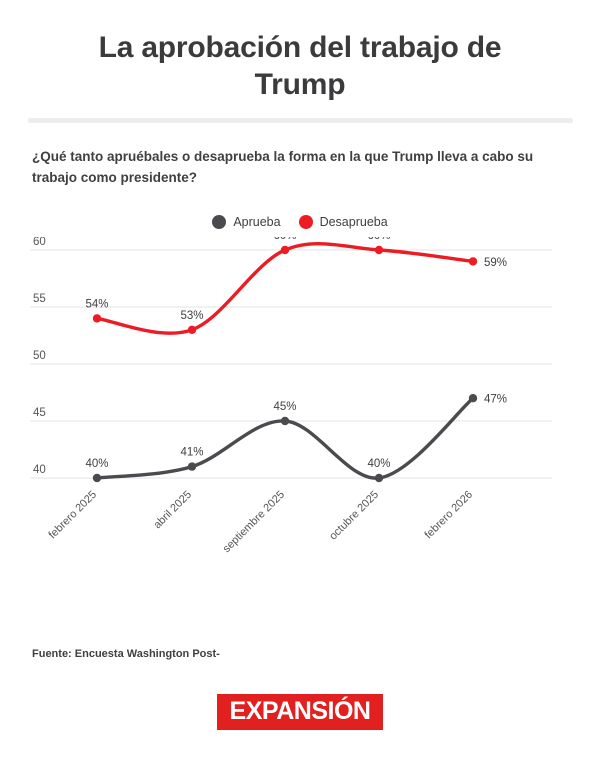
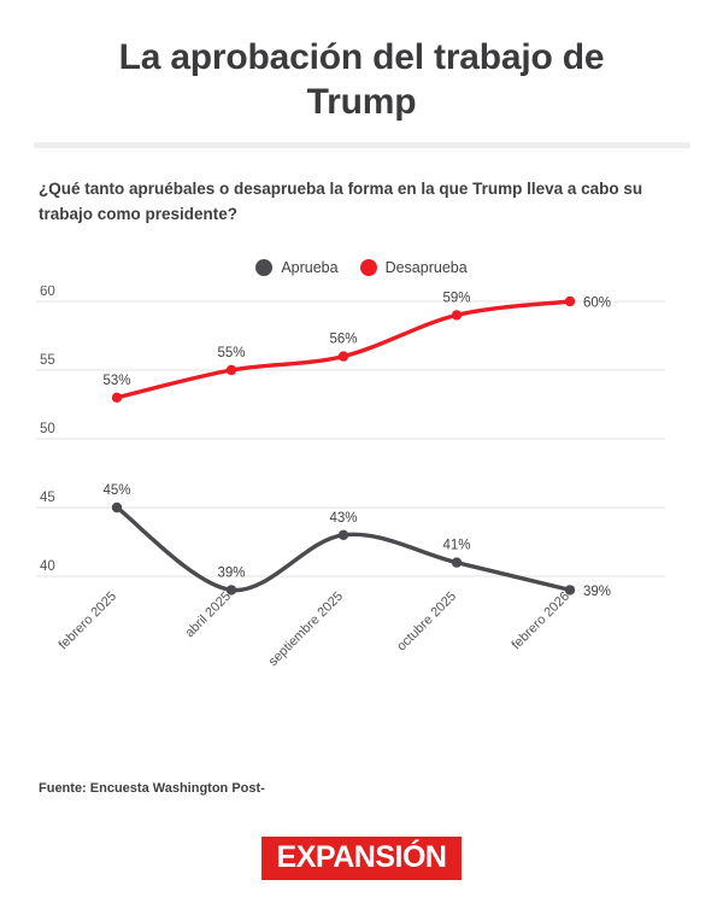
Aprueba/febrero 2025: 40% -> 45%
Desaprueba/febrero 2025: 54% -> 53%
Aprueba/abril 2025: 41% -> 39%
Desaprueba/abril 2025: 53% -> 55%
Aprueba/septiembre 2025: 45% -> 43%
Desaprueba/septiembre 2025: 60% -> 56%
Aprueba/octubre 2025: 40% -> 41%
Desaprueba/octubre 2025: 60% -> 59%
Aprueba/febrero 2026: 47% -> 39%
Desaprueba/febrero 2026: 59% -> 60%
